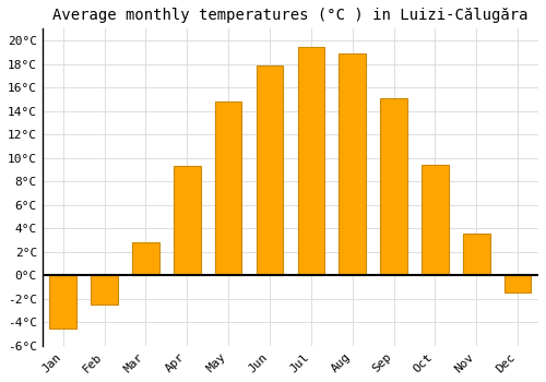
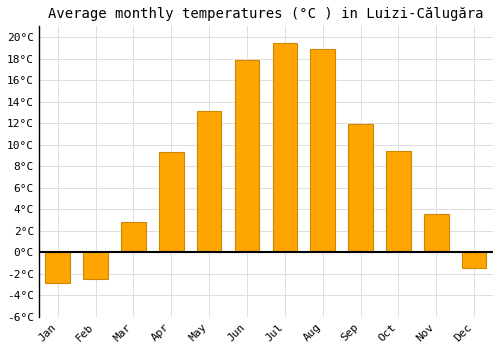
Jan: -4.5°C -> -2.9°C
May: 14.8°C -> 13.1°C
Sep: 15.1°C -> 11.9°C
